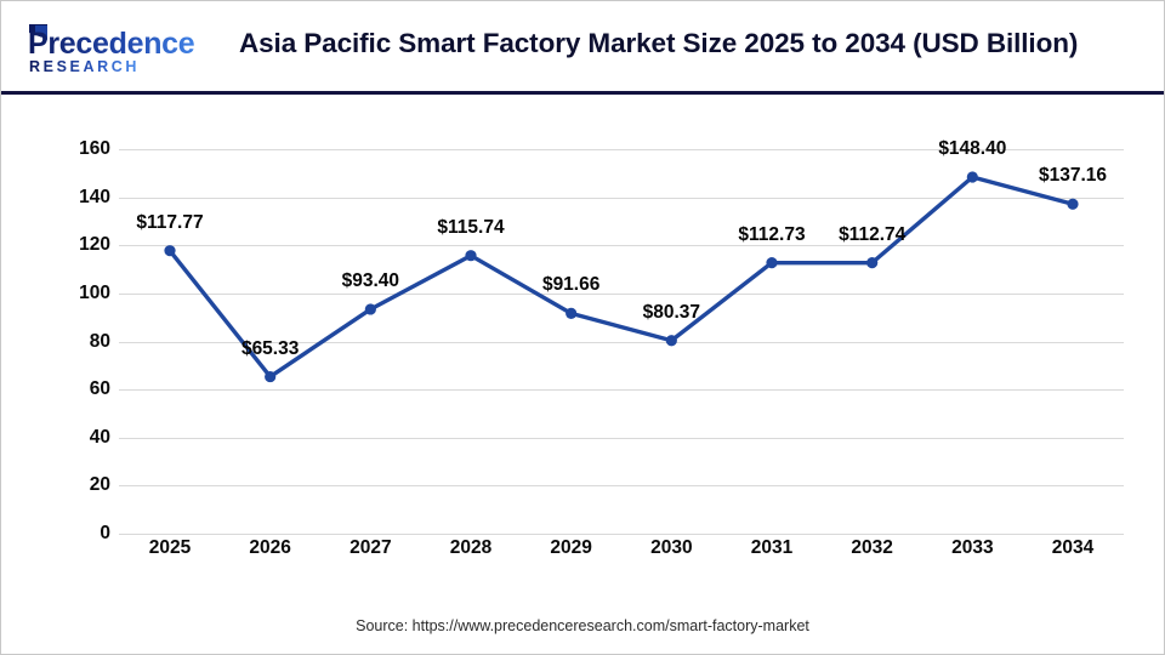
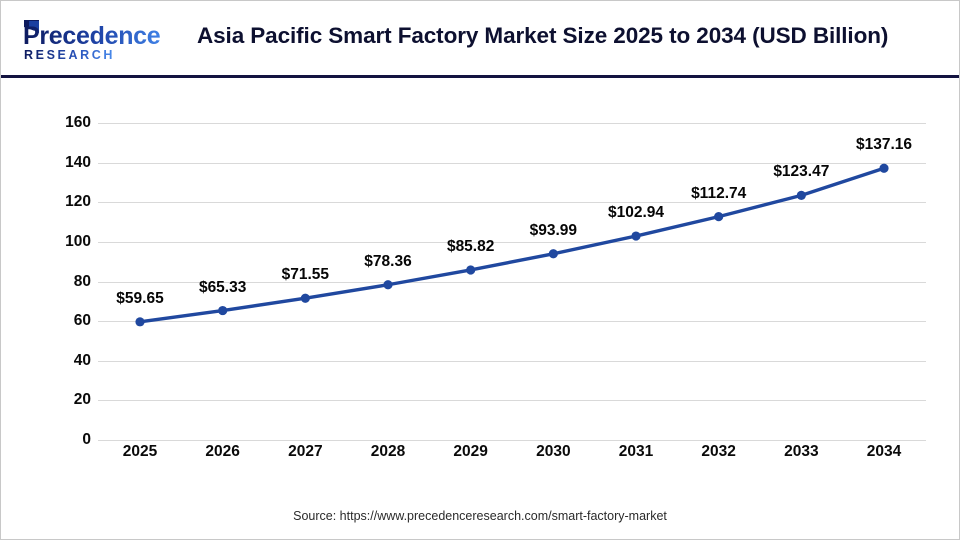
2025: $117.77 -> $59.65
2027: $93.40 -> $71.55
2028: $115.74 -> $78.36
2029: $91.66 -> $85.82
2030: $80.37 -> $93.99
2031: $112.73 -> $102.94
2033: $148.40 -> $123.47
